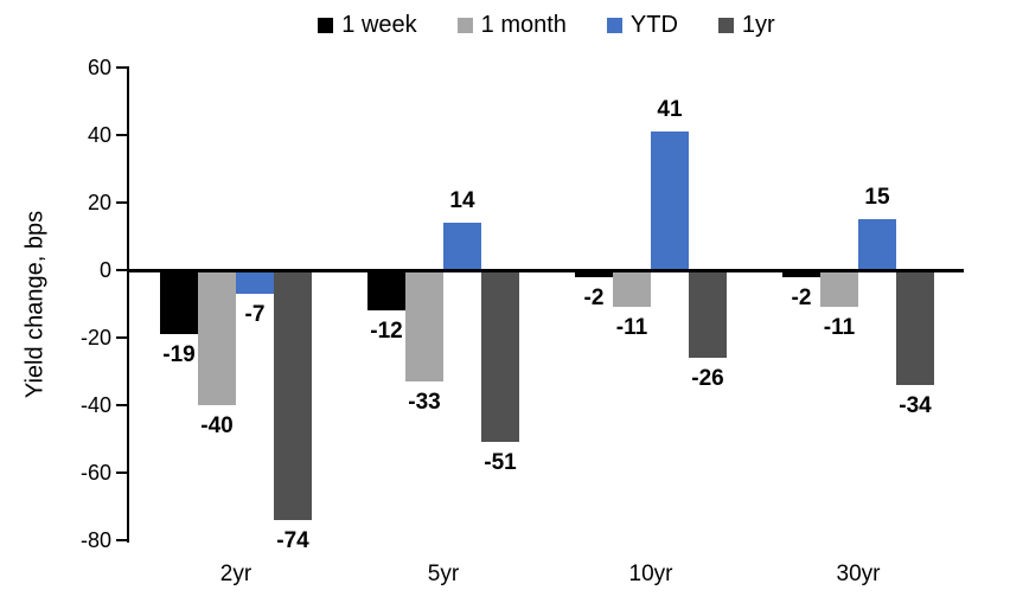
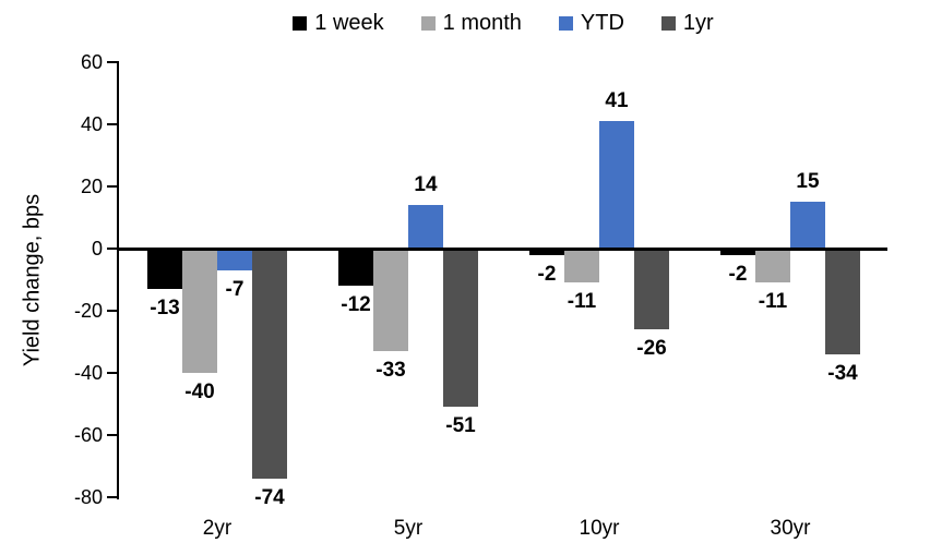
1 week/2yr: -19 -> -13
